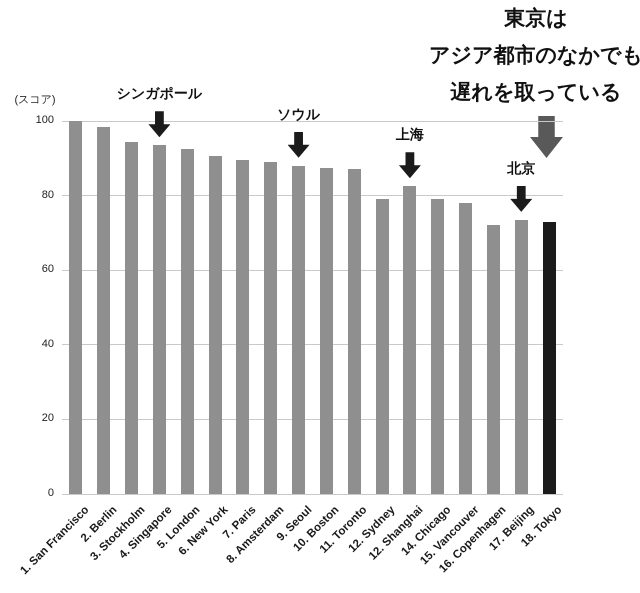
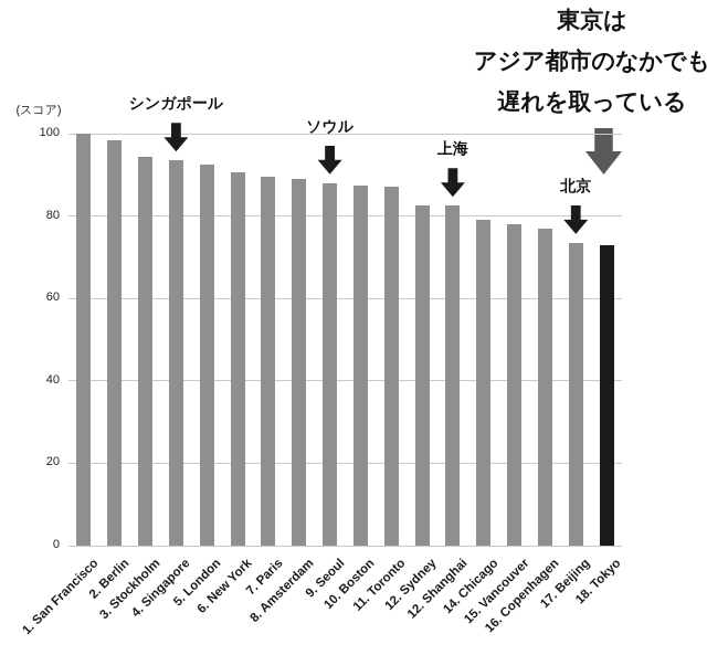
12. Sydney: 79 -> 82
16. Copenhagen: 72 -> 77
